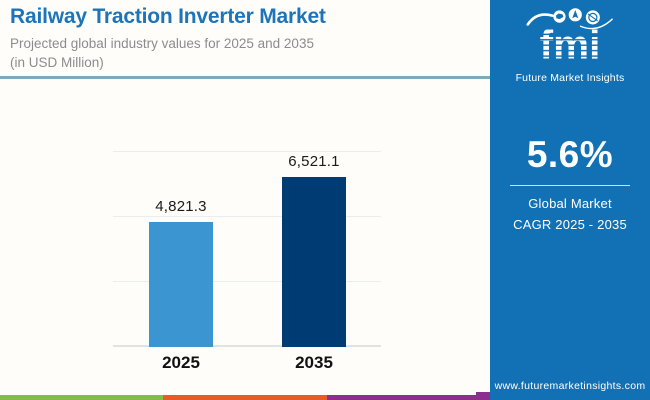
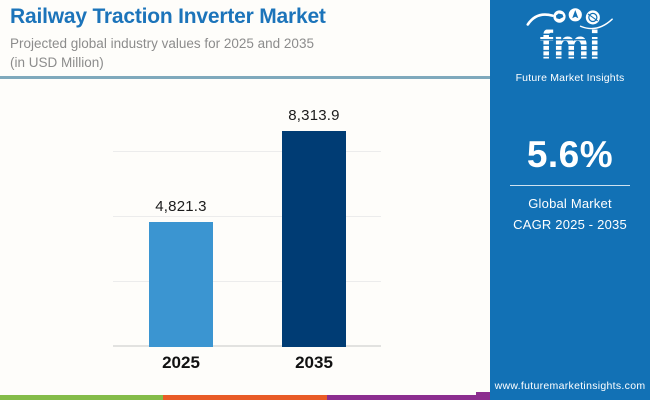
2035: 6,521.1 -> 8,313.9
